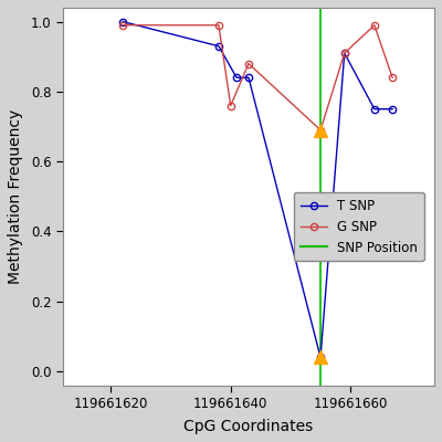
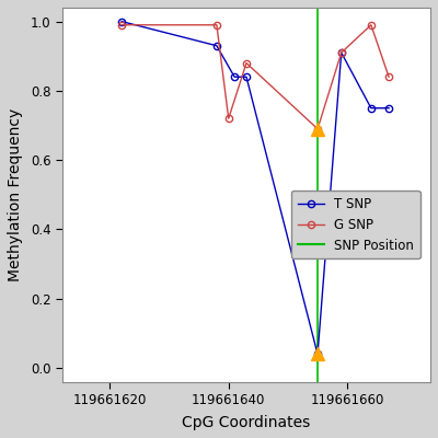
G SNP/119661640: 0.76 -> 0.72
